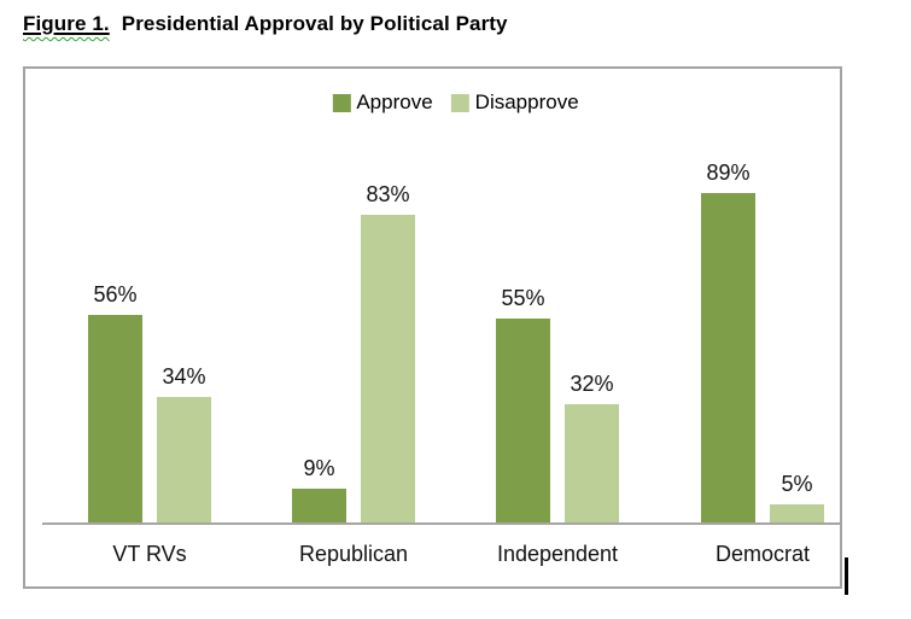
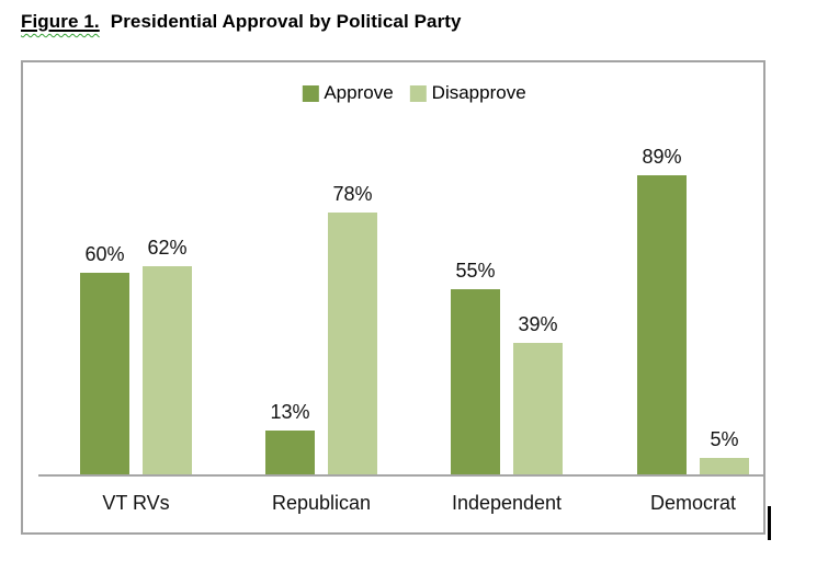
Approve/VT RVs: 56% -> 60%
Disapprove/VT RVs: 34% -> 62%
Approve/Republican: 9% -> 13%
Disapprove/Republican: 83% -> 78%
Disapprove/Independent: 32% -> 39%
